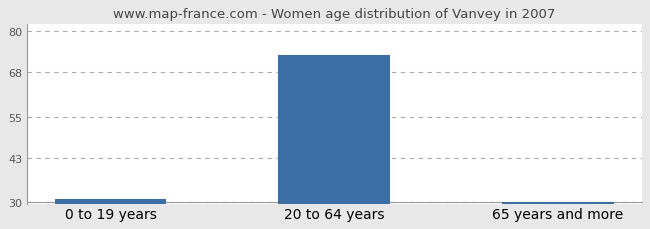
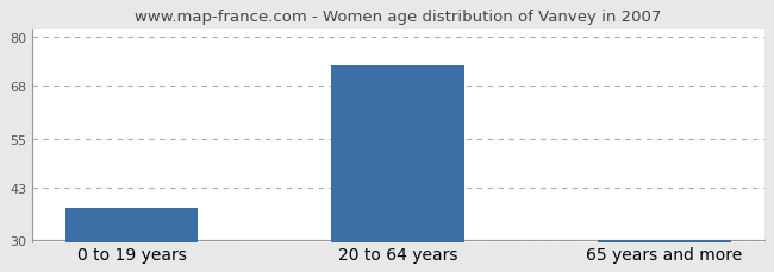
0 to 19 years: 31 -> 38
